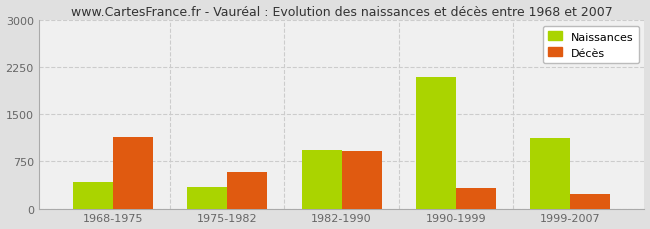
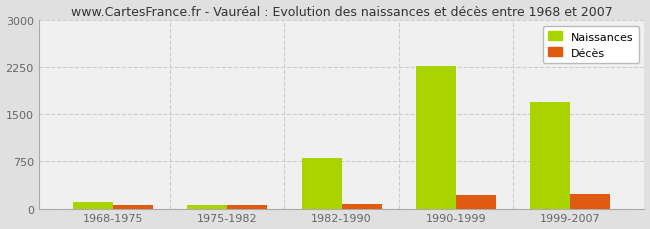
Naissances/1968-1975: 420 -> 100
Décès/1968-1975: 1140 -> 50
Naissances/1975-1982: 340 -> 60
Décès/1975-1982: 580 -> 60
Naissances/1982-1990: 940 -> 800
Décès/1982-1990: 920 -> 80
Naissances/1990-1999: 2100 -> 2270
Décès/1990-1999: 320 -> 220
Naissances/1999-2007: 1120 -> 1700
